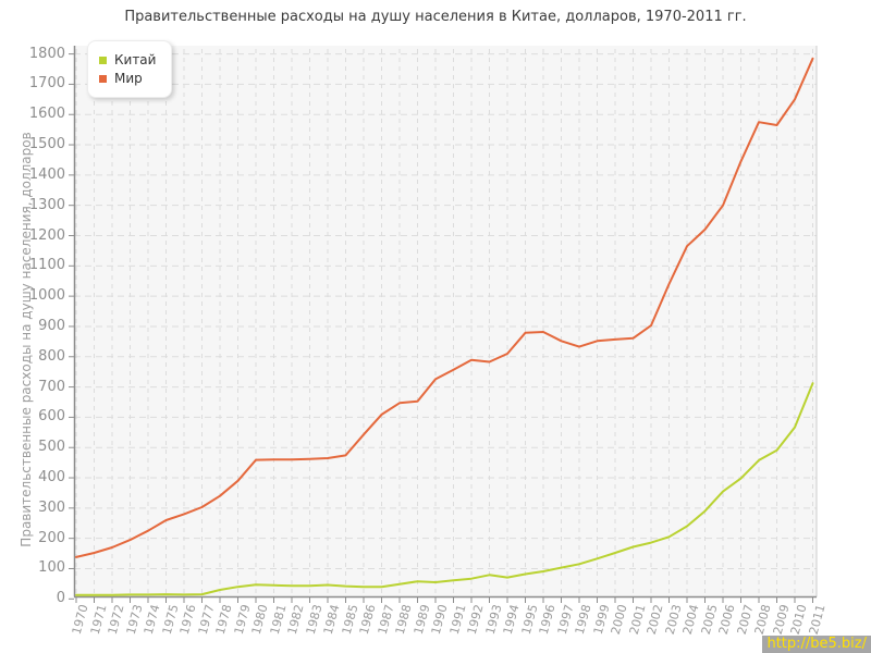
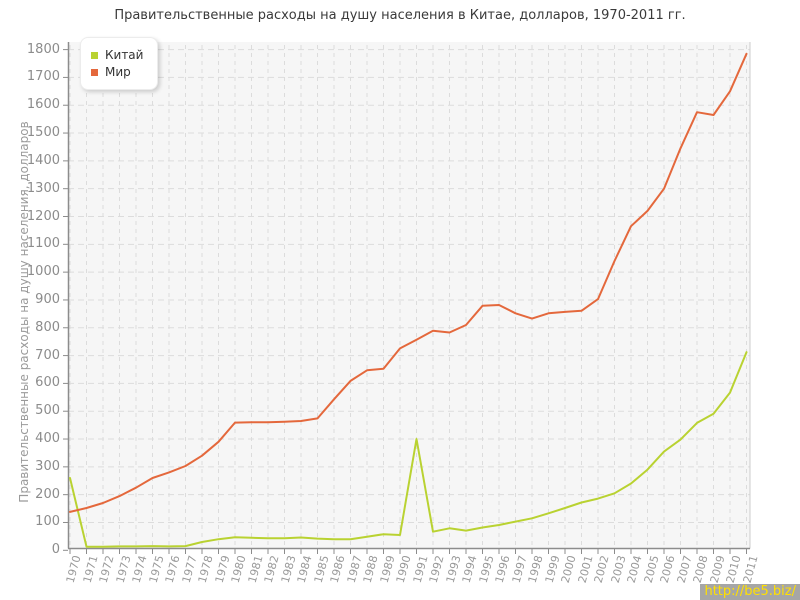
Китай/1970: 10 -> 260
Китай/1991: 60 -> 400
